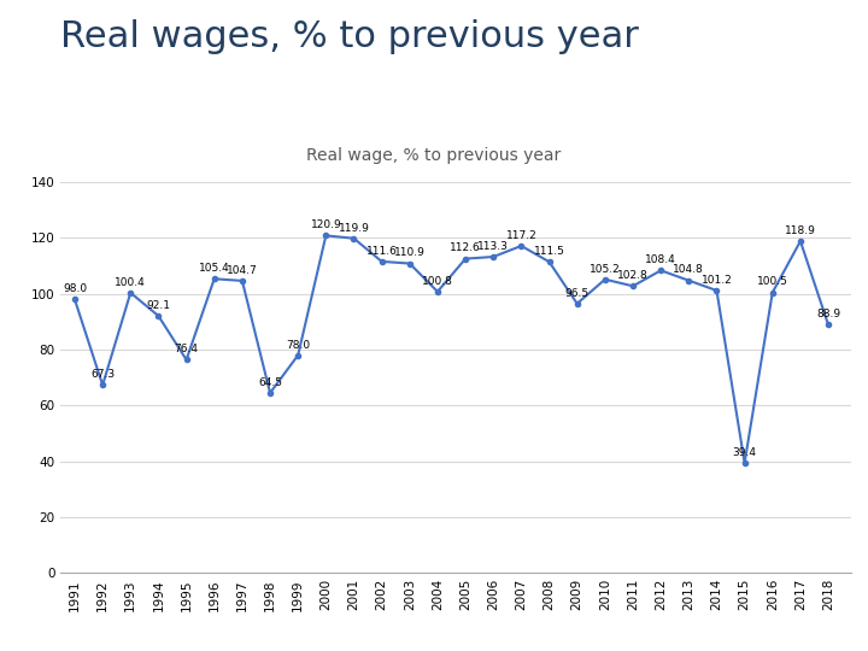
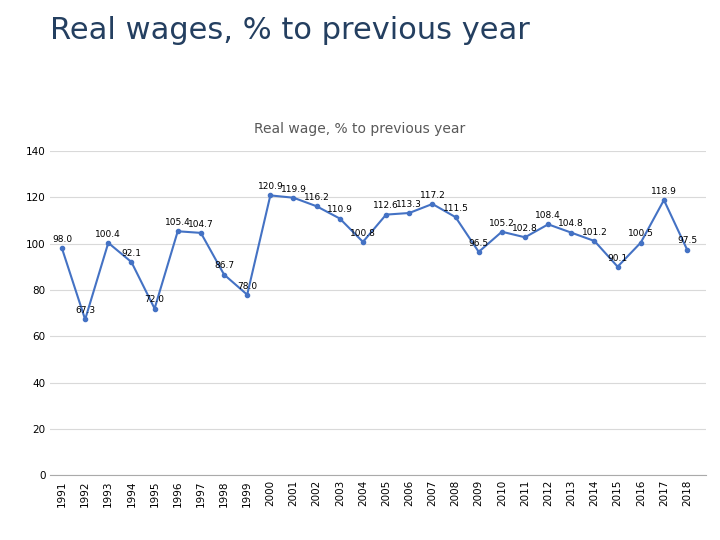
1995: 76.4 -> 72.0
1998: 64.5 -> 86.7
2002: 111.6 -> 116.2
2015: 39.4 -> 90.1
2018: 88.9 -> 97.5
